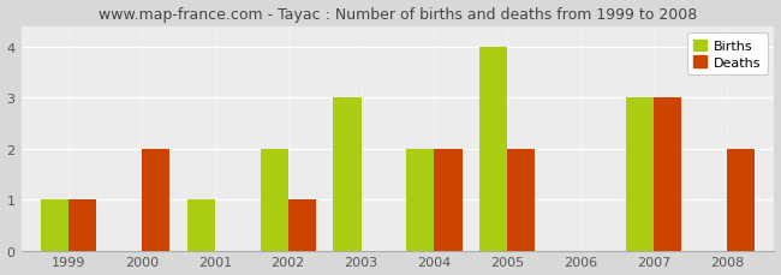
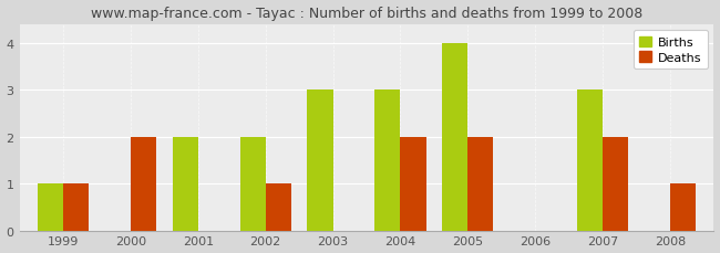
Births/2001: 1 -> 2
Births/2004: 2 -> 3
Deaths/2007: 3 -> 2
Deaths/2008: 2 -> 1
